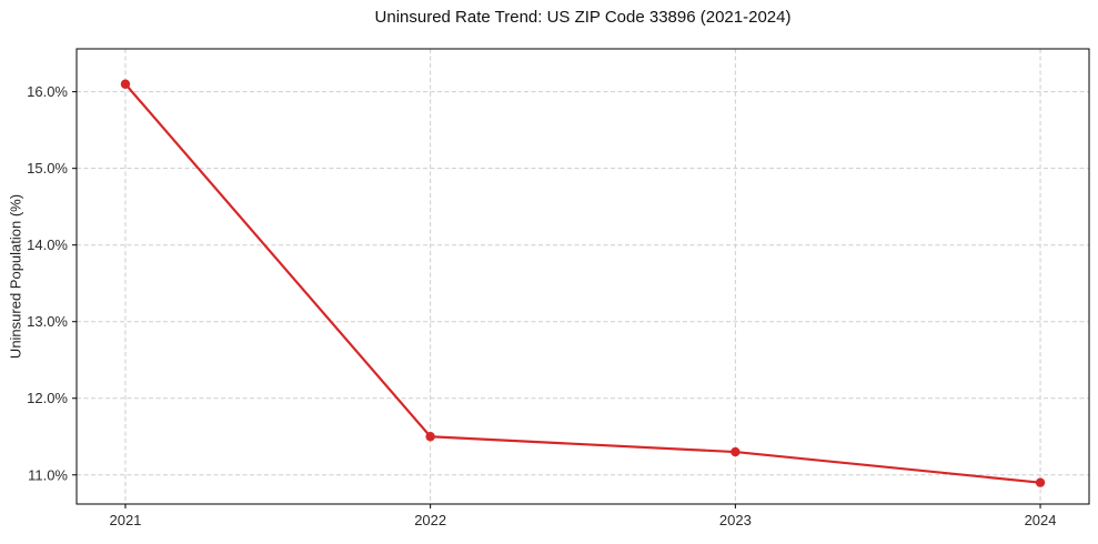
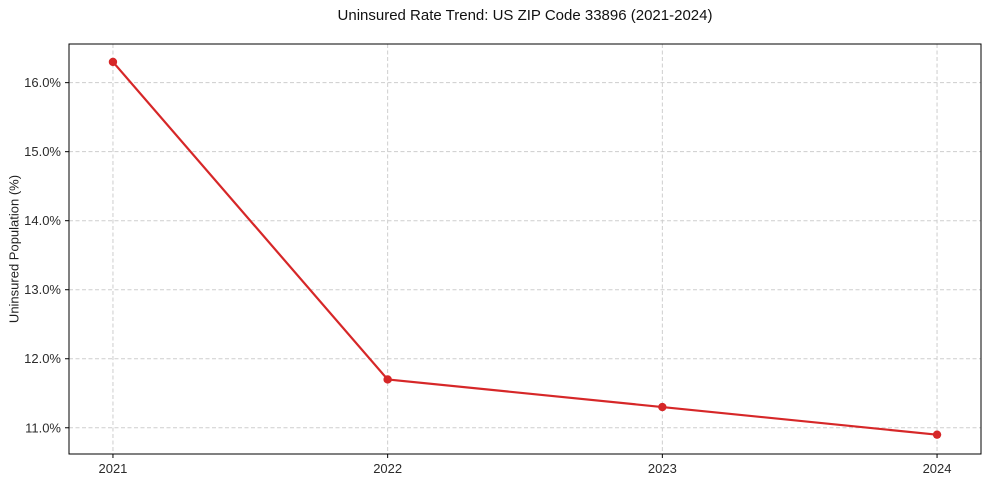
2021: 16.1% -> 16.3%
2022: 11.5% -> 11.7%
